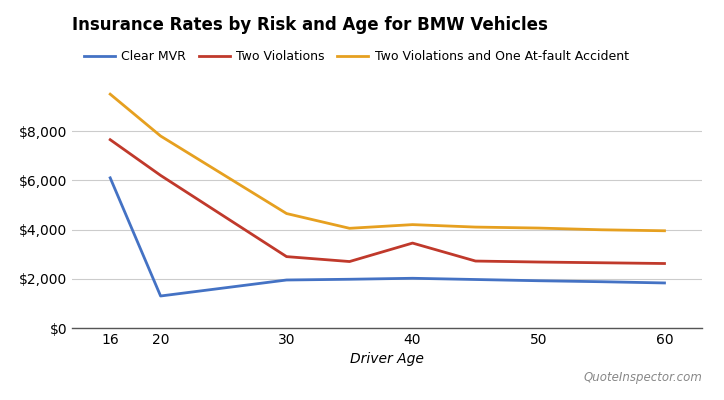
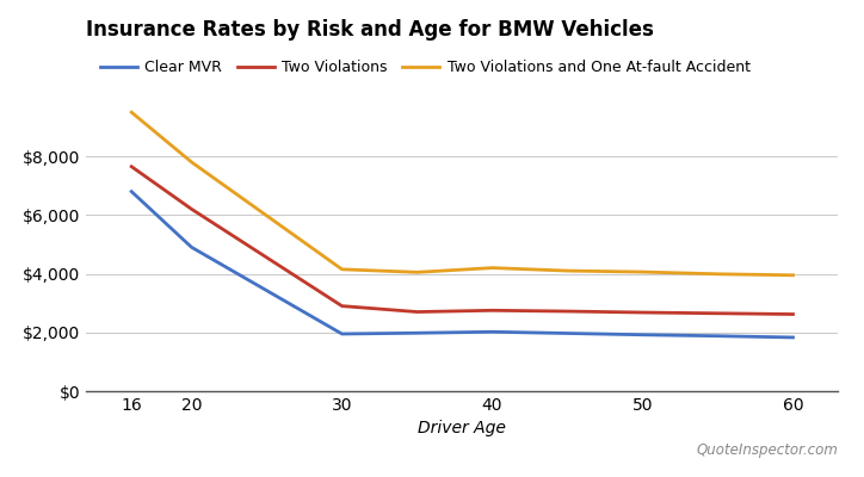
Clear MVR/16: $6,100 -> $6,800
Clear MVR/20: $1,300 -> $4,900
Two Violations and One At-fault Accident/30: $4,650 -> $4,150
Two Violations/40: $3,450 -> $2,750
